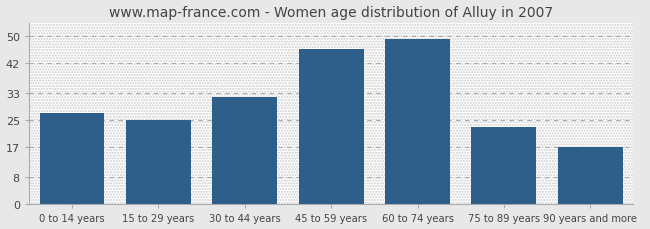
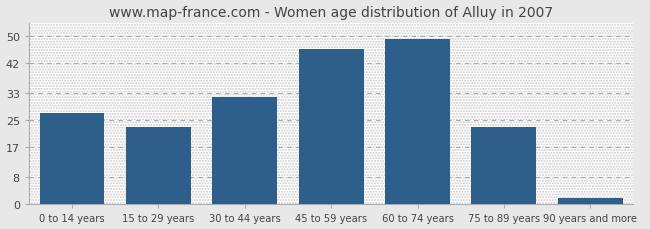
15 to 29 years: 25 -> 23
90 years and more: 17 -> 2
